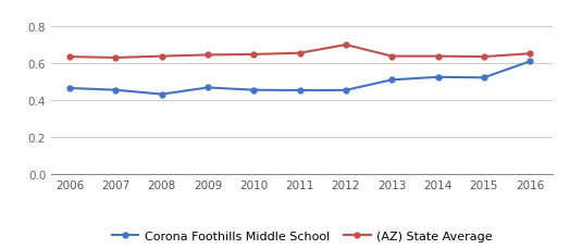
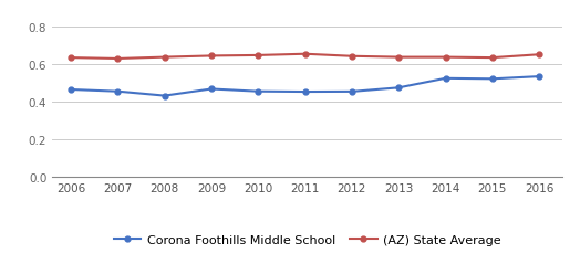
(AZ) State Average/2012: 0.70 -> 0.64
Corona Foothills Middle School/2013: 0.51 -> 0.47
Corona Foothills Middle School/2016: 0.61 -> 0.54
